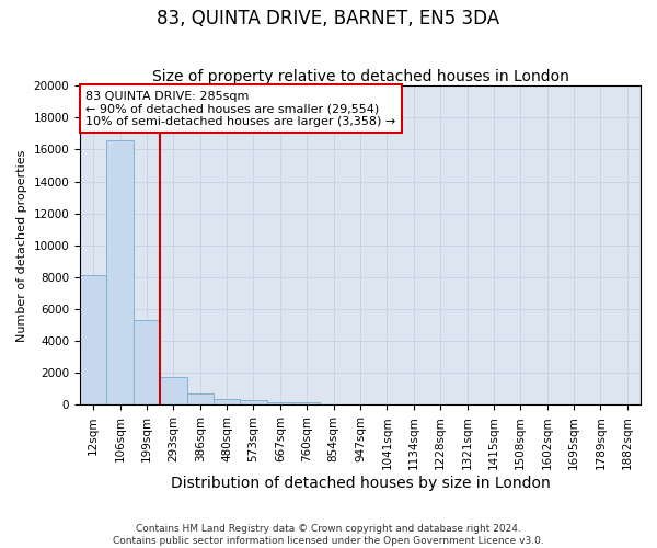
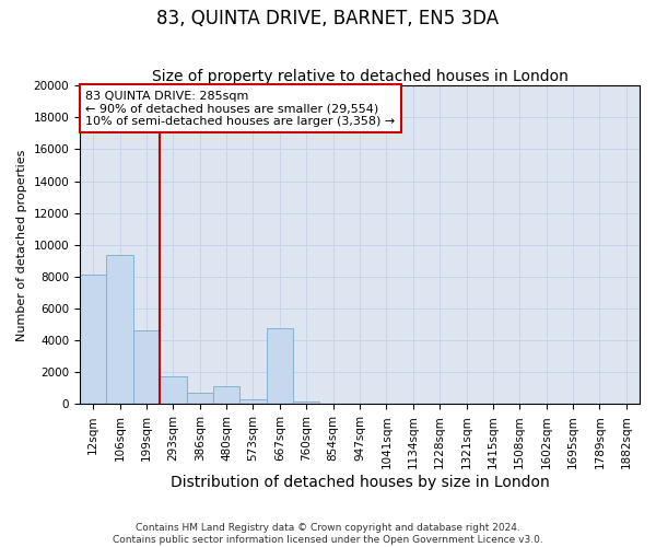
106sqm: 16600 -> 9400
199sqm: 5300 -> 4600
480sqm: 400 -> 1100
667sqm: 200 -> 4800
